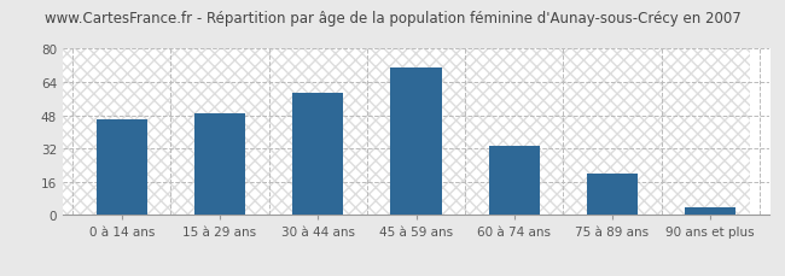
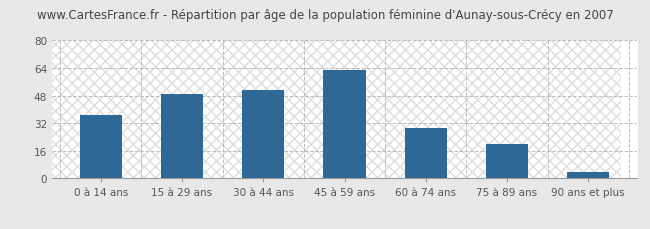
0 à 14 ans: 46 -> 37
30 à 44 ans: 59 -> 51
45 à 59 ans: 71 -> 63
60 à 74 ans: 33 -> 29
